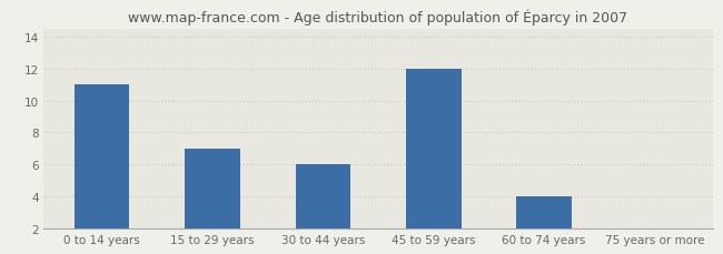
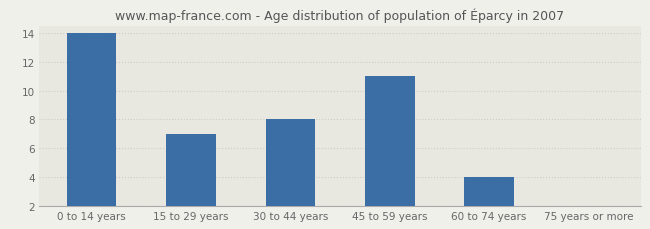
0 to 14 years: 11 -> 14
30 to 44 years: 6 -> 8
45 to 59 years: 12 -> 11
